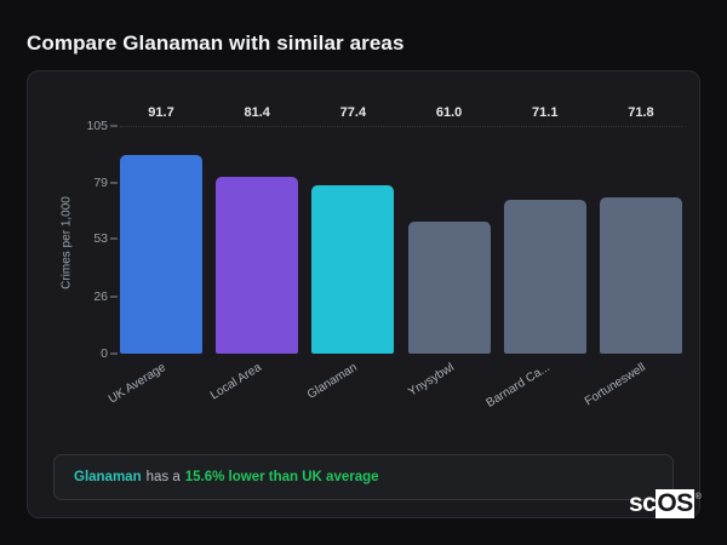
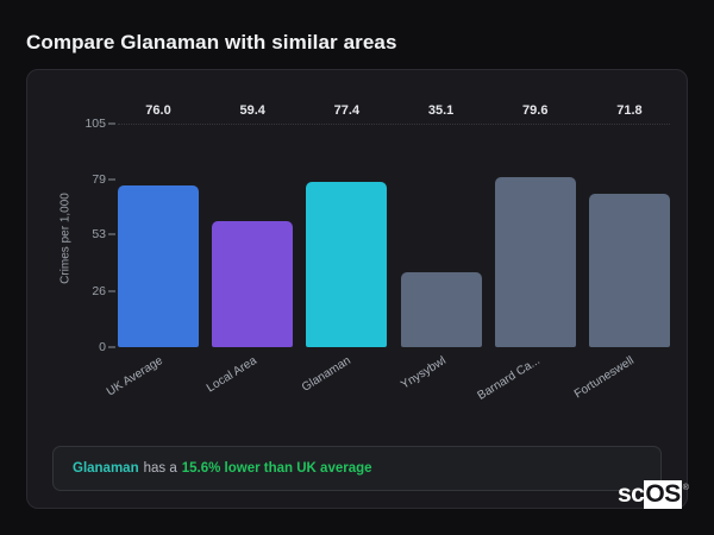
UK Average: 91.7 -> 76.0
Local Area: 81.4 -> 59.4
Ynysybwl: 61.0 -> 35.1
Barnard Ca...: 71.1 -> 79.6
